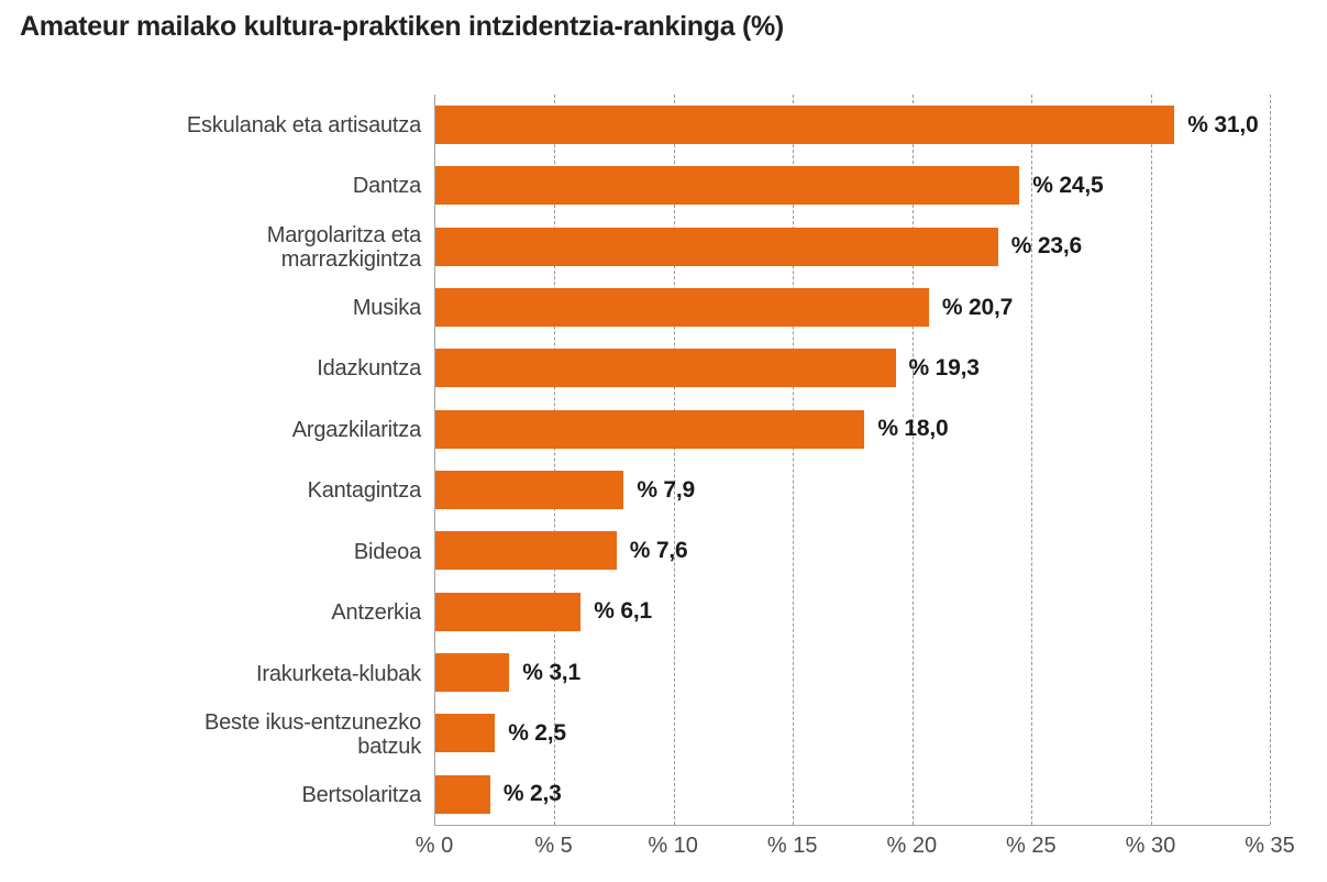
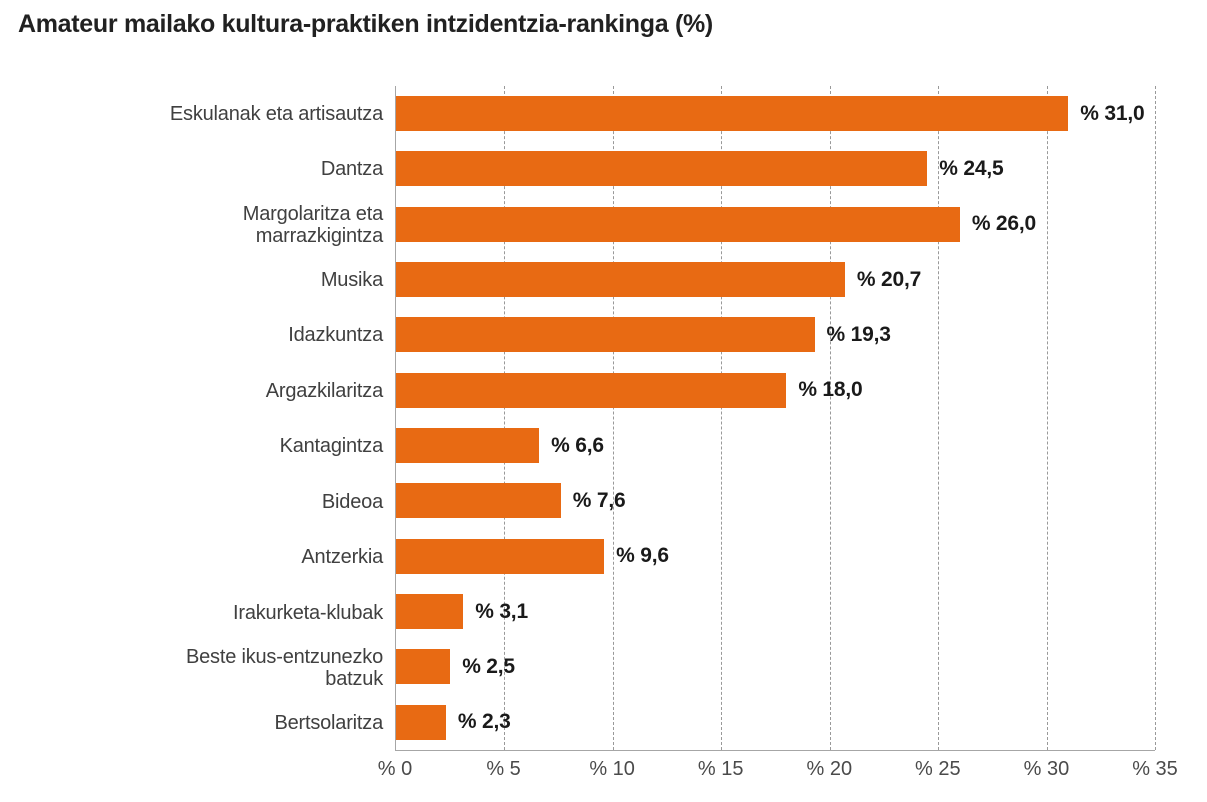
Margolaritza eta marrazkigintza: 23,6 -> 26,0
Kantagintza: 7,9 -> 6,6
Antzerkia: 6,1 -> 9,6
